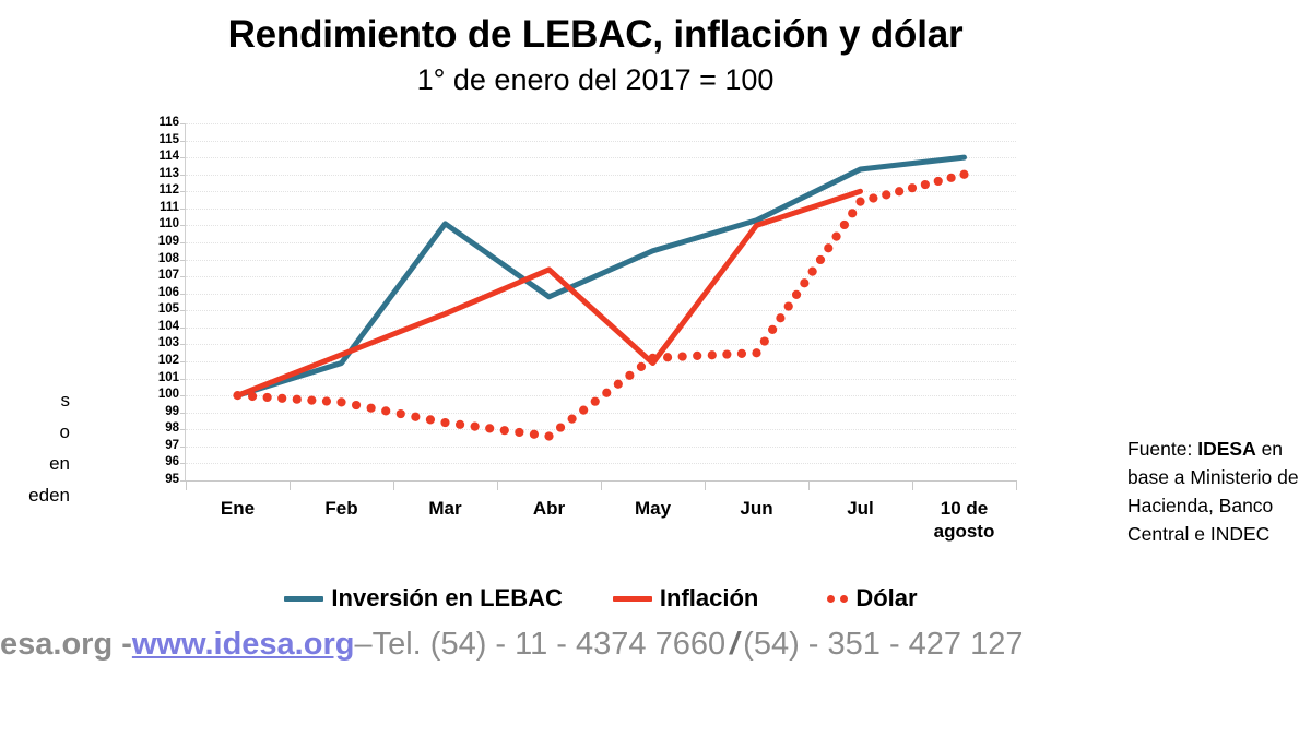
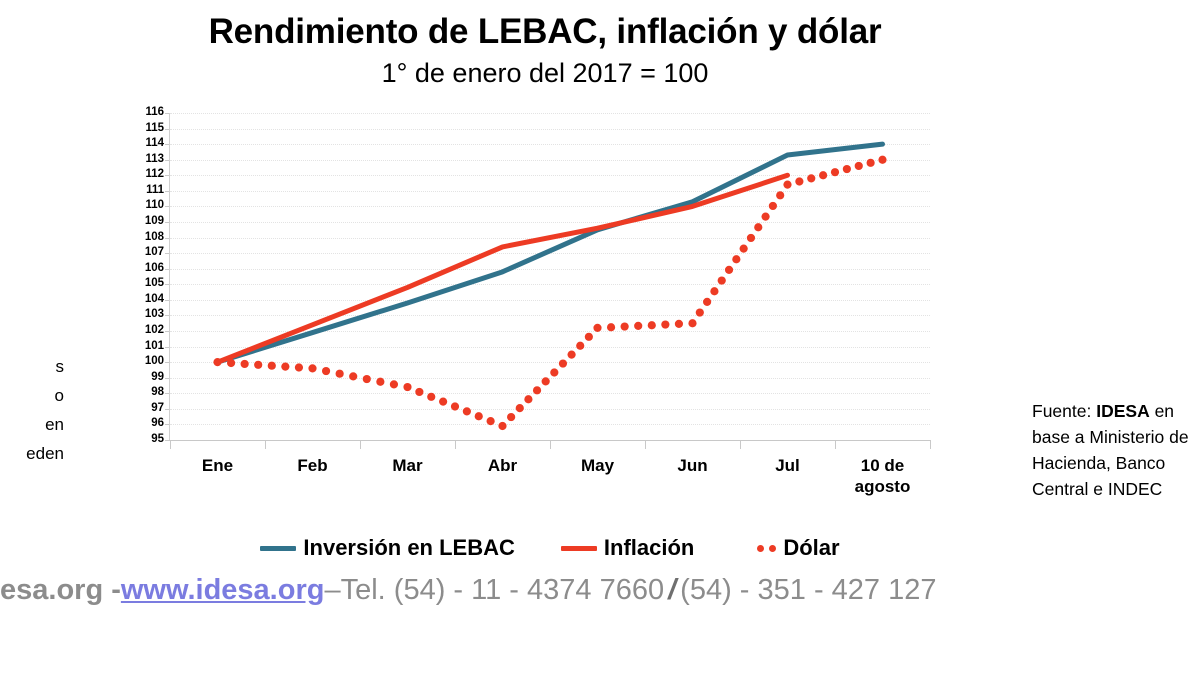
Inversión en LEBAC/Mar: 110.1 -> 103.8
Dólar/Abr: 97.6 -> 95.9
Inflación/May: 101.9 -> 108.6
